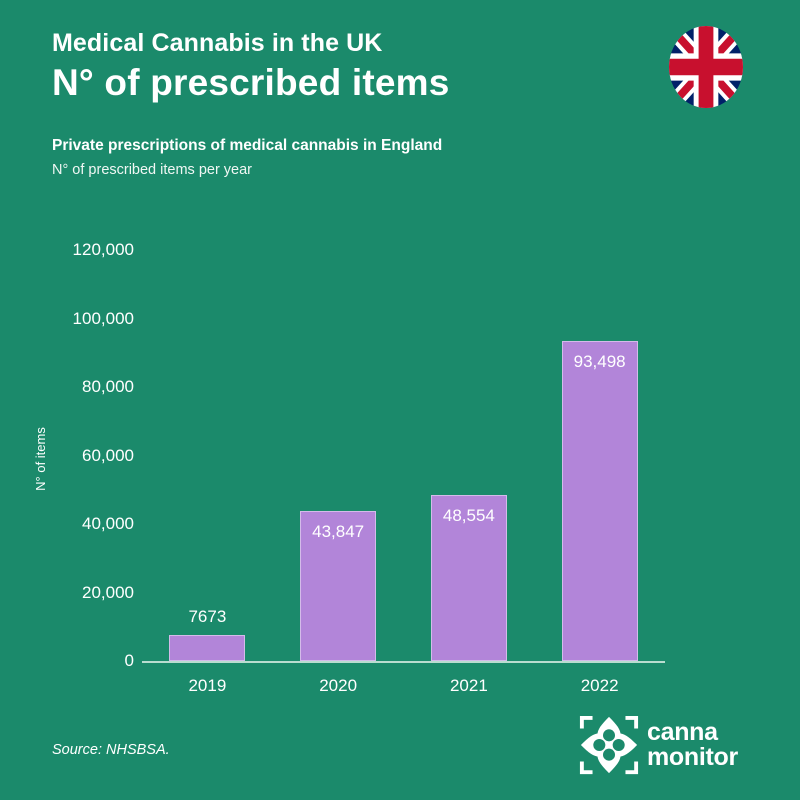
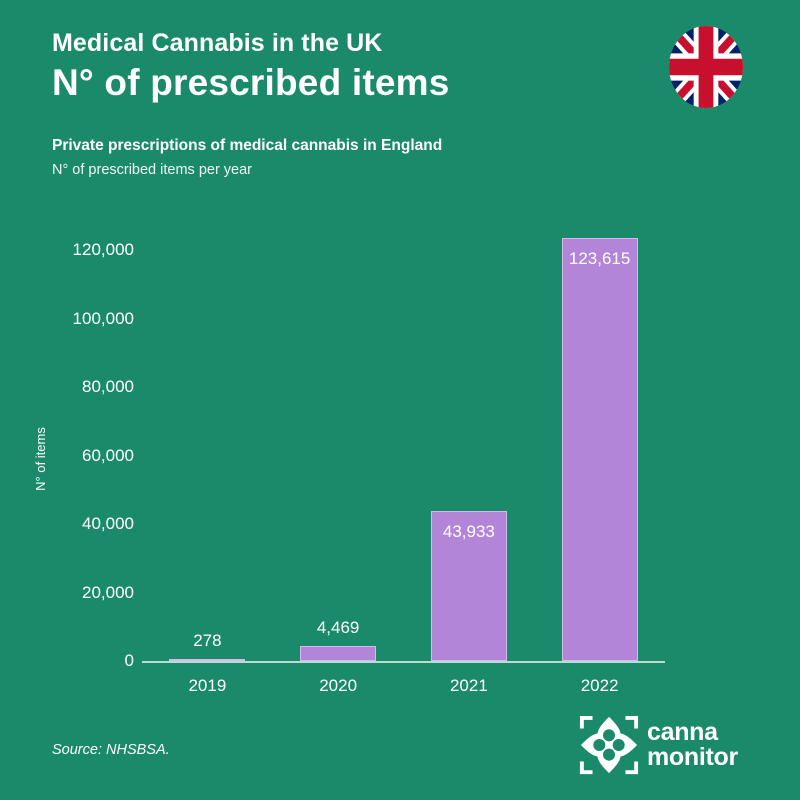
2019: 7673 -> 278
2020: 43,847 -> 4,469
2021: 48,554 -> 43,933
2022: 93,498 -> 123,615
